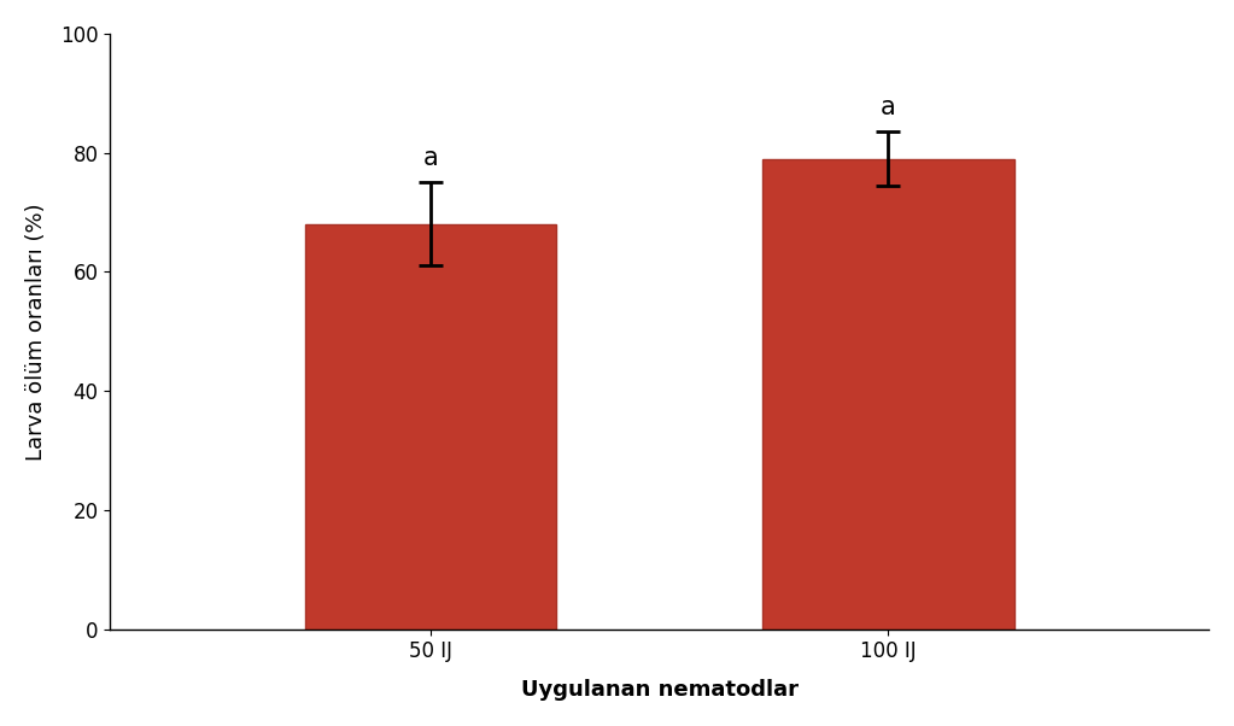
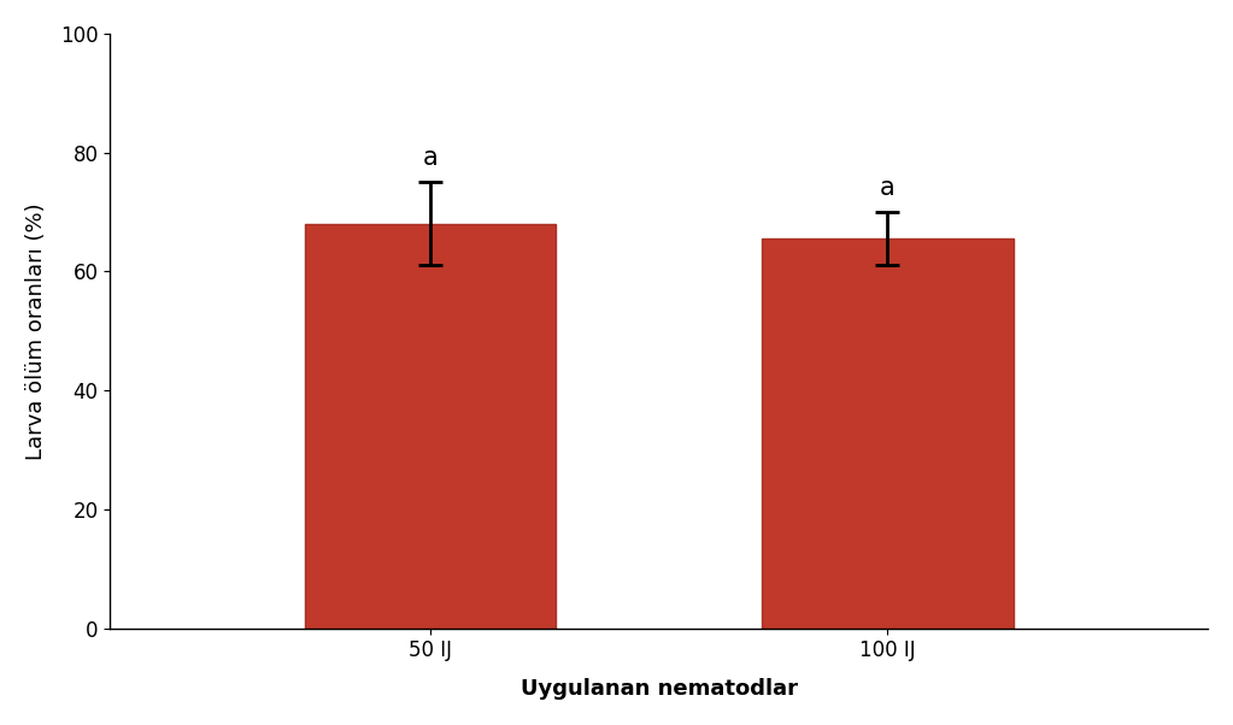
100 IJ: 79.0 -> 65.5
